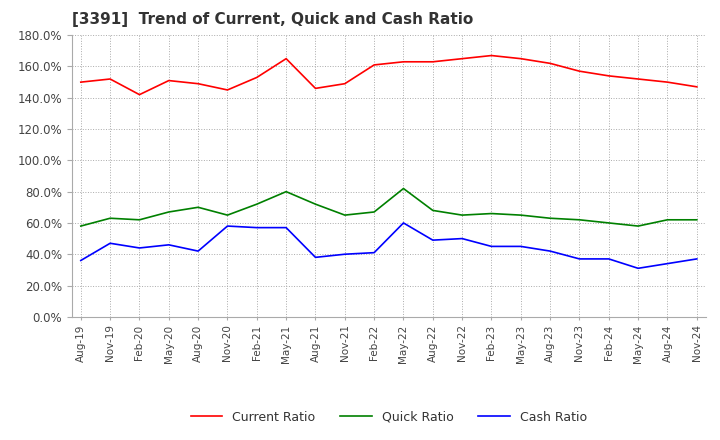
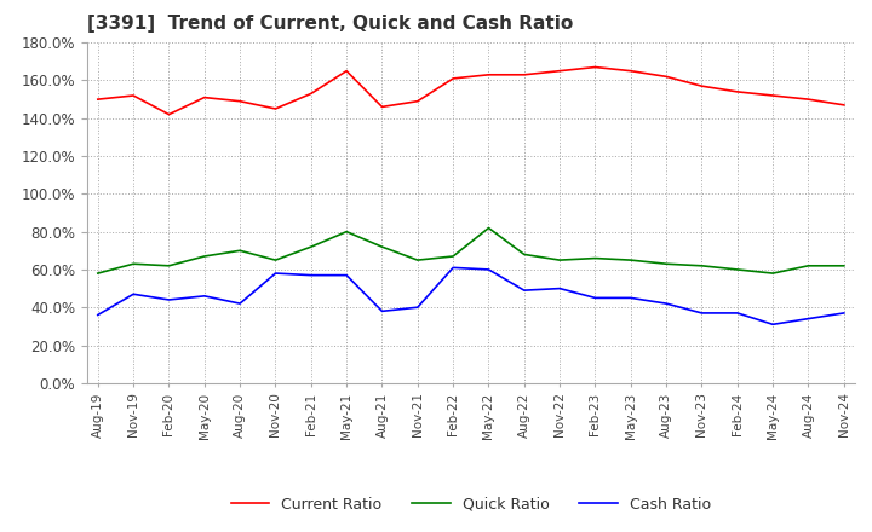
Cash Ratio/Feb-22: 41% -> 61%
